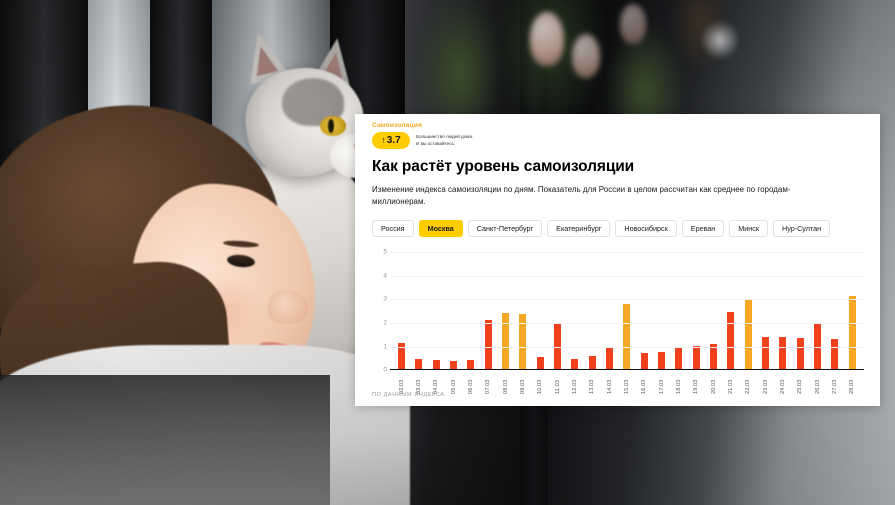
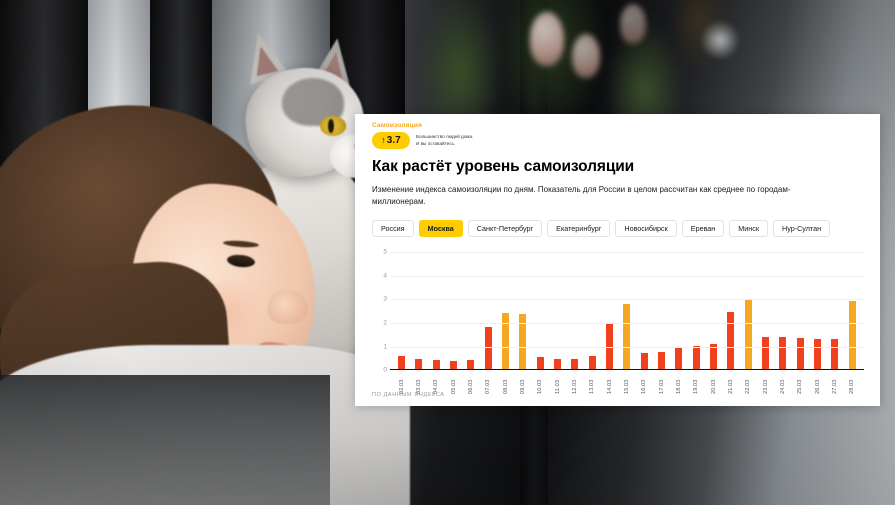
02.03: 1.1 -> 0.6
07.03: 2.1 -> 1.8
11.03: 1.9 -> 0.4
14.03: 0.9 -> 1.9
26.03: 1.9 -> 1.3
28.03: 3.1 -> 2.9
